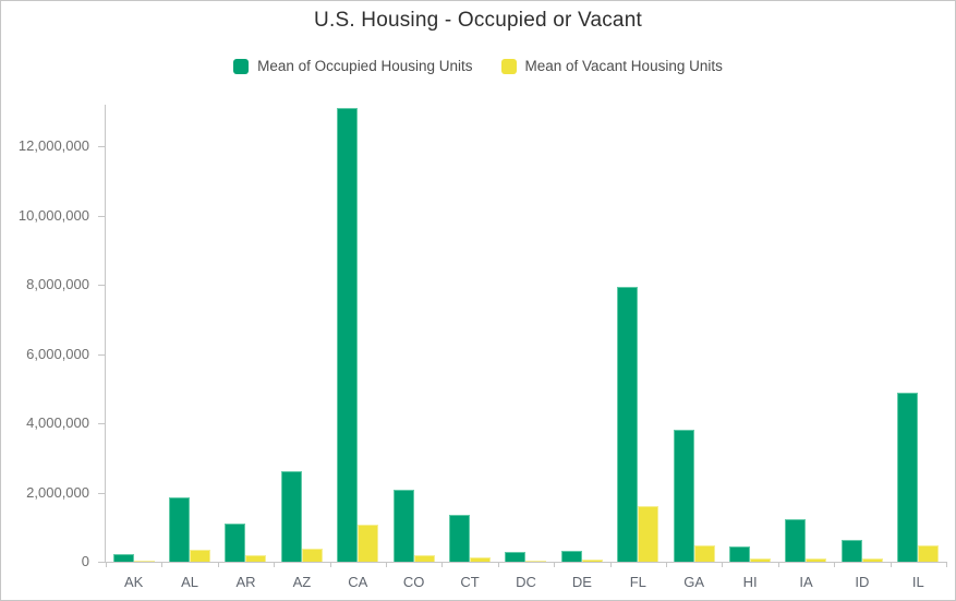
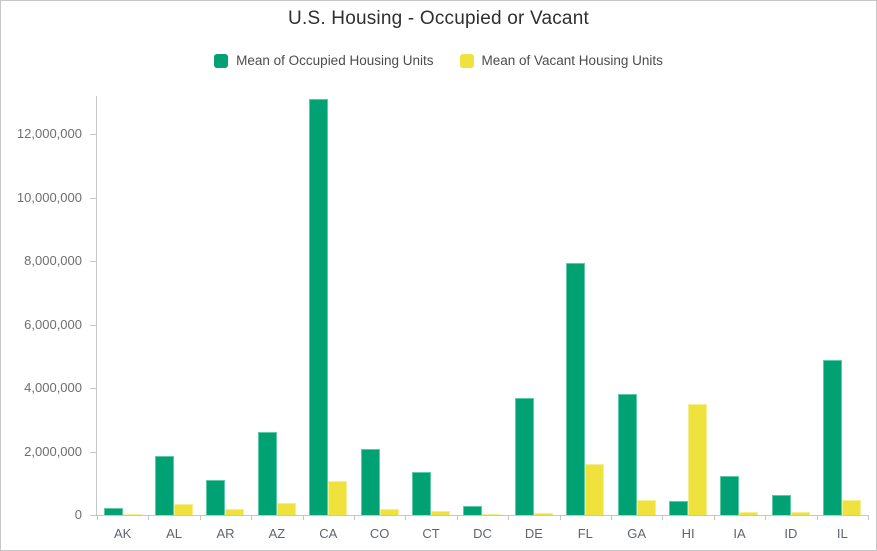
Mean of Occupied Housing Units/DE: 300000 -> 3700000
Mean of Vacant Housing Units/HI: 100000 -> 3500000
